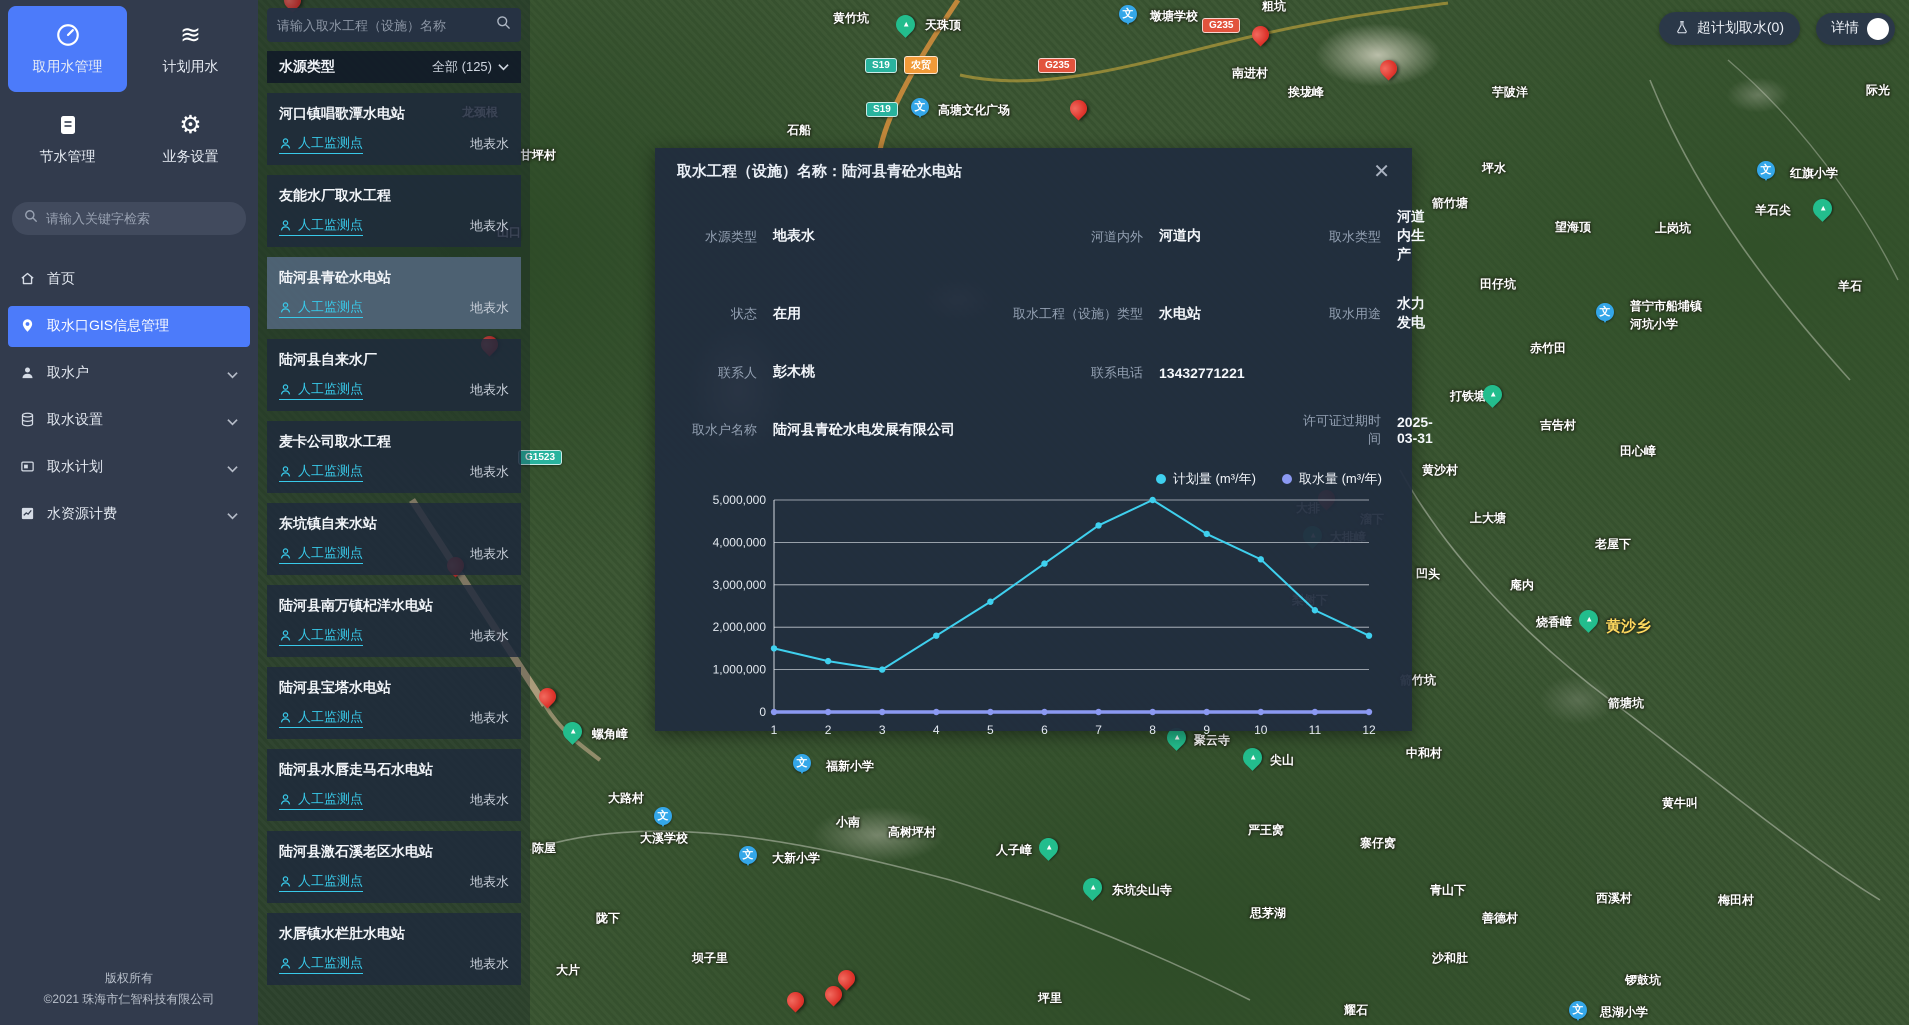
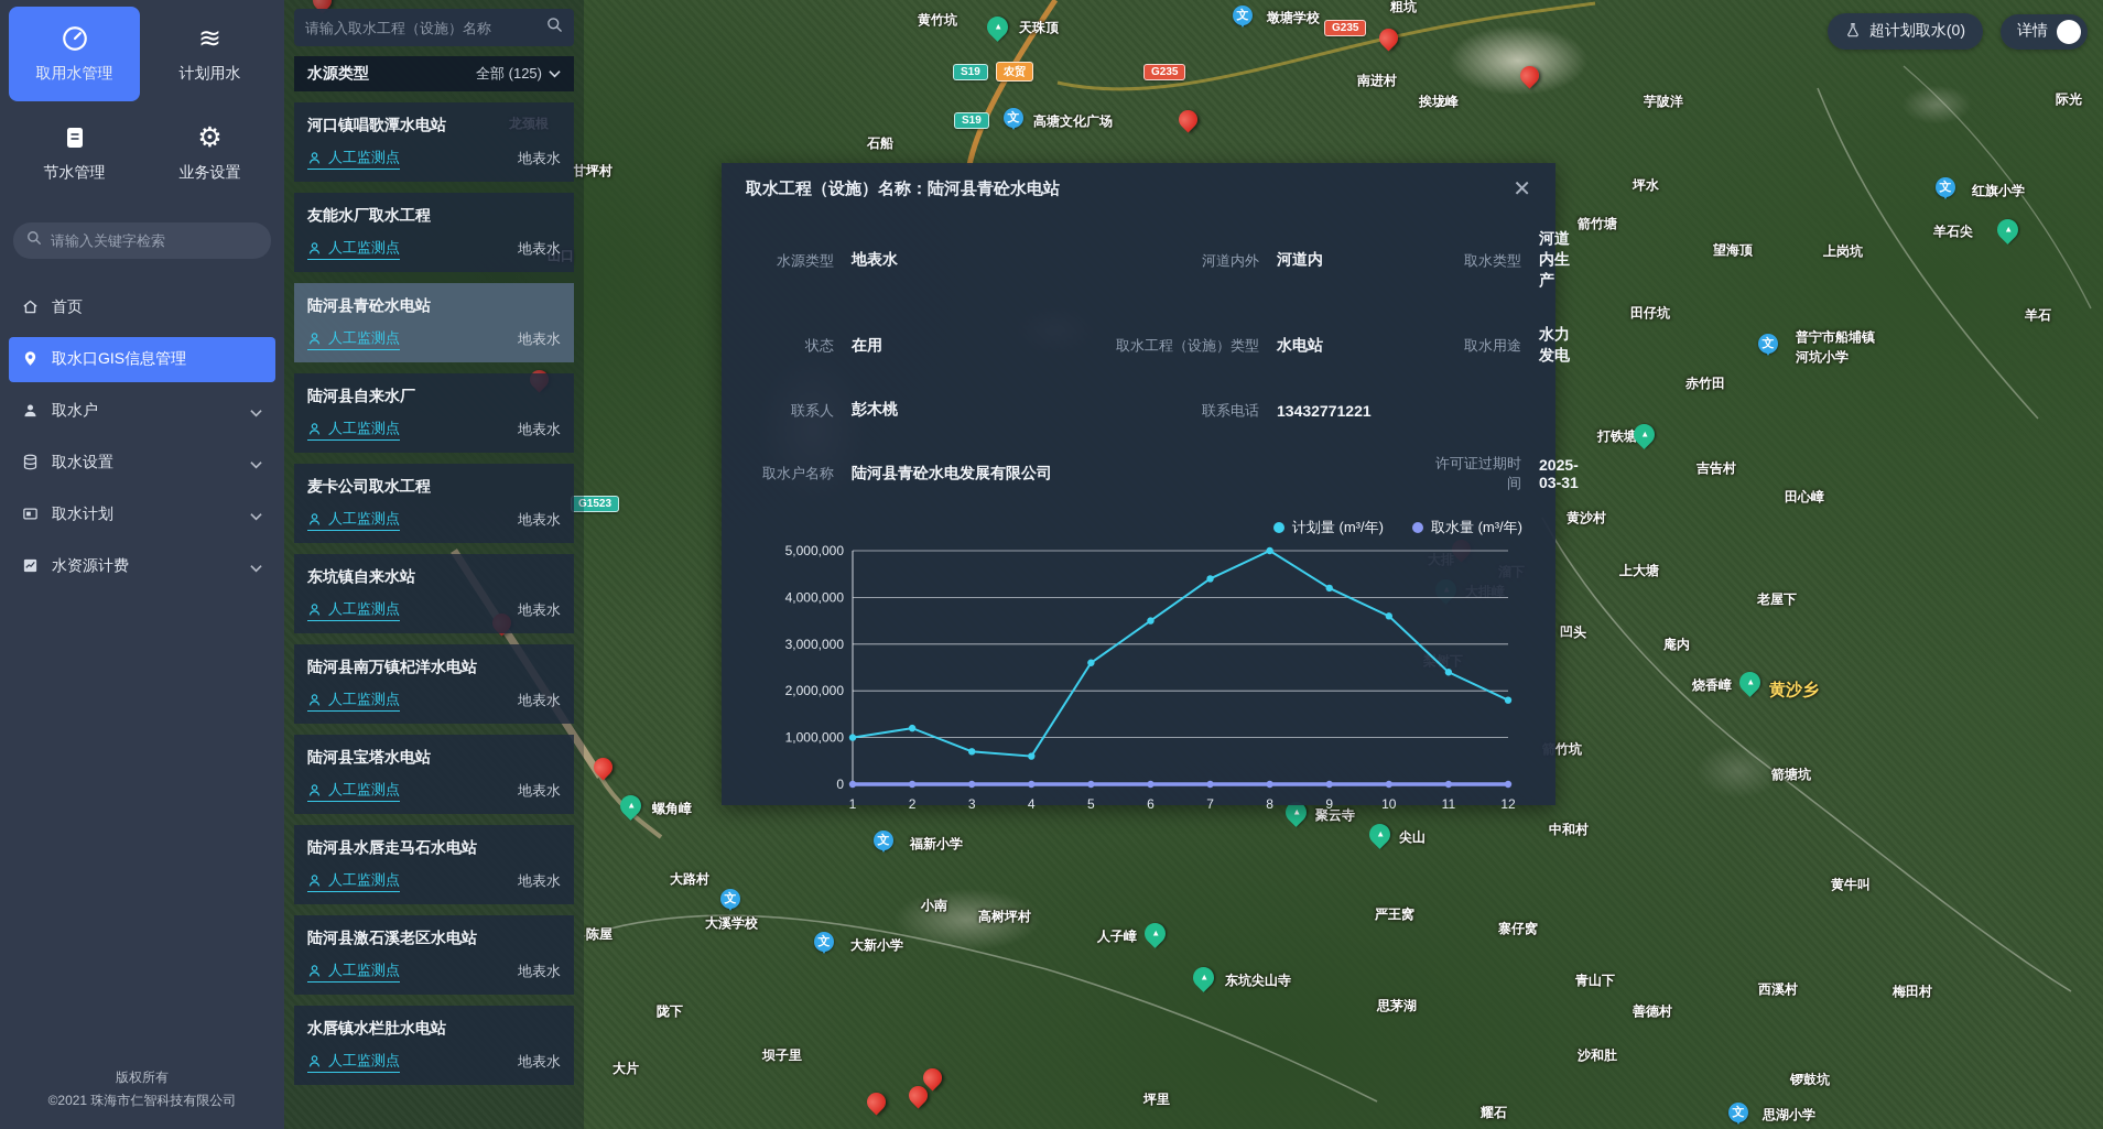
计划量 (m³/年)/1: 1500000 -> 1000000
计划量 (m³/年)/3: 1000000 -> 700000
计划量 (m³/年)/4: 1800000 -> 600000
